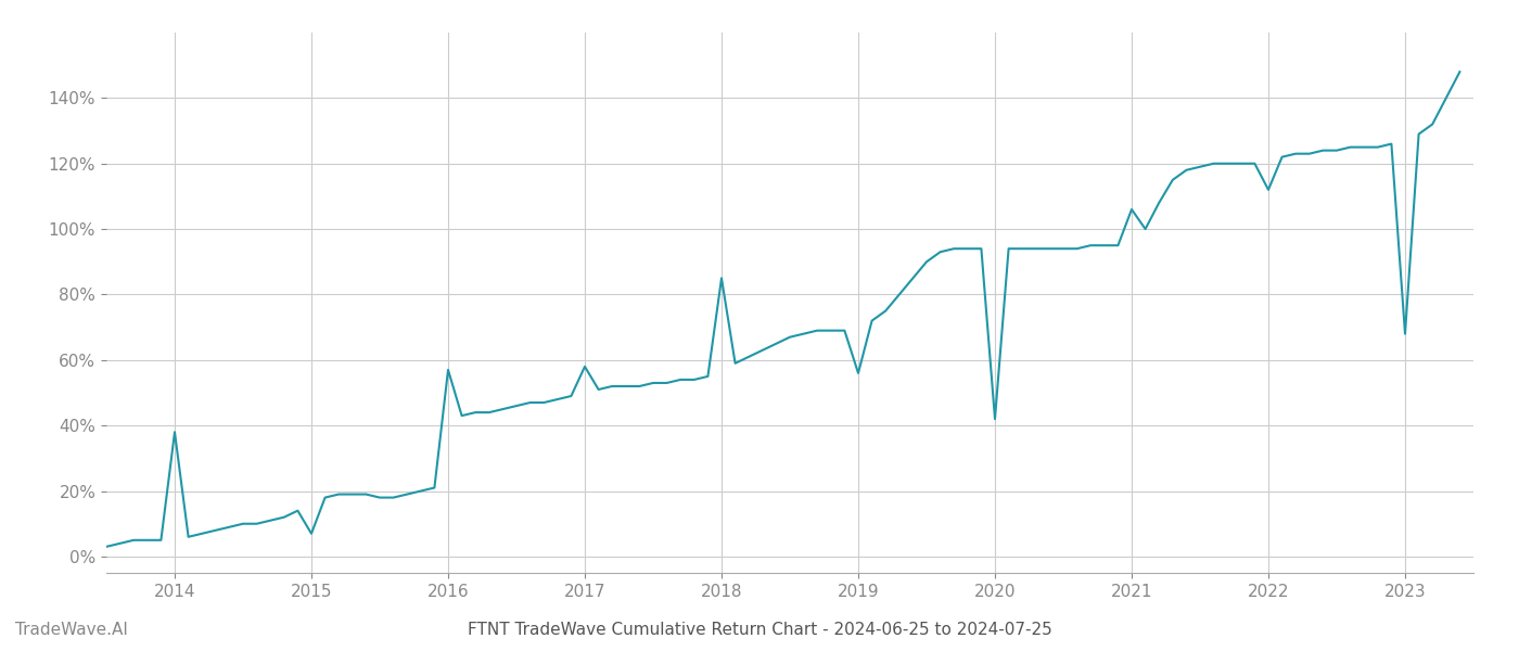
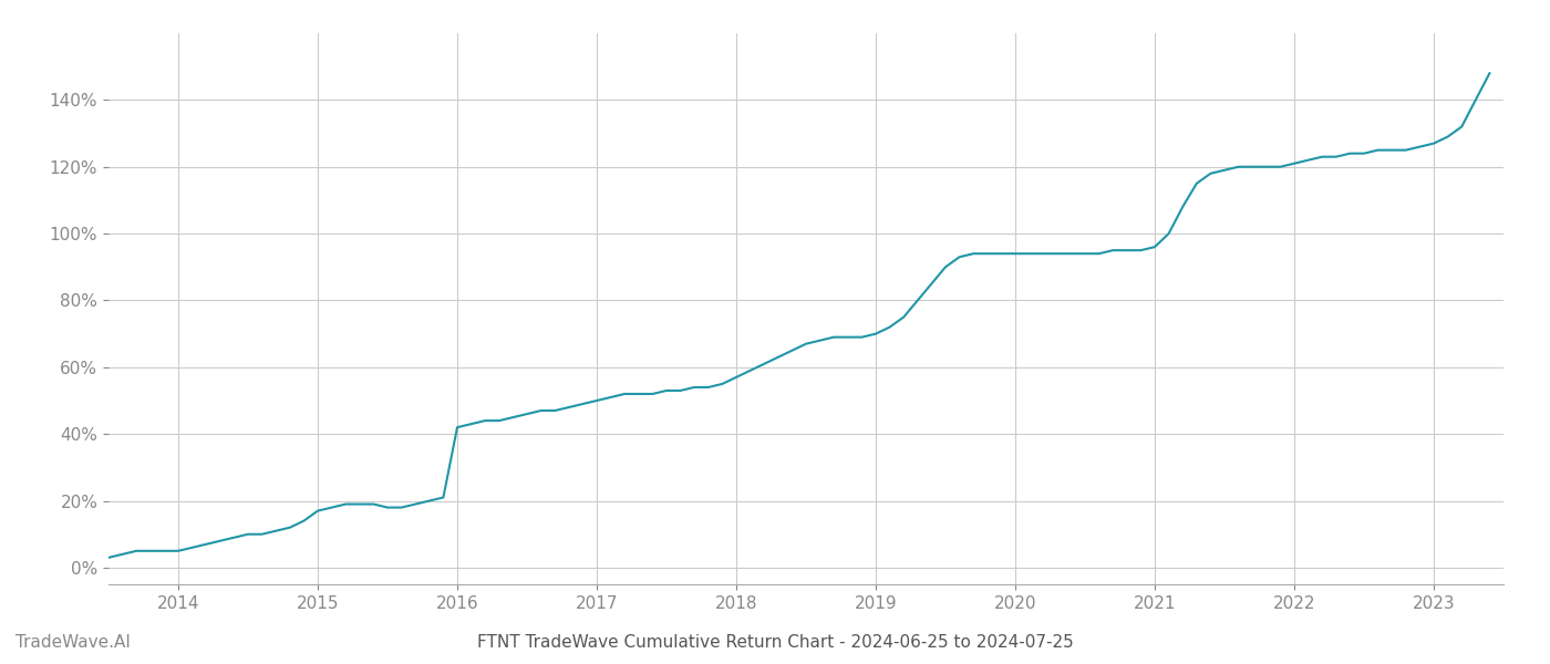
2014: 38% -> 5%
2015: 7% -> 17%
2016: 57% -> 42%
2017: 58% -> 50%
2018: 85% -> 57%
2019: 56% -> 70%
2020: 42% -> 94%
2021: 106% -> 96%
2022: 112% -> 121%
2023: 68% -> 127%
